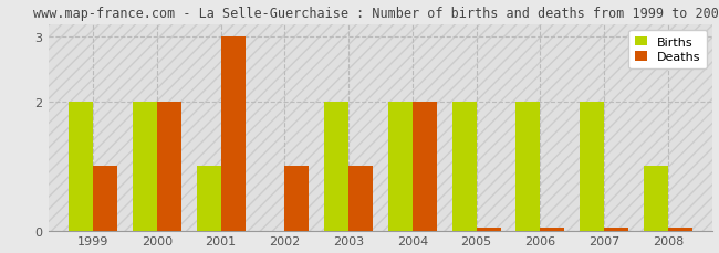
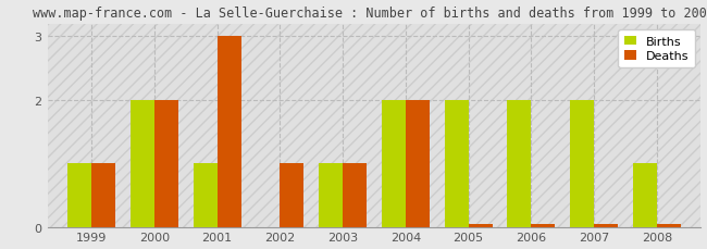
Births/1999: 2 -> 1
Births/2003: 2 -> 1
